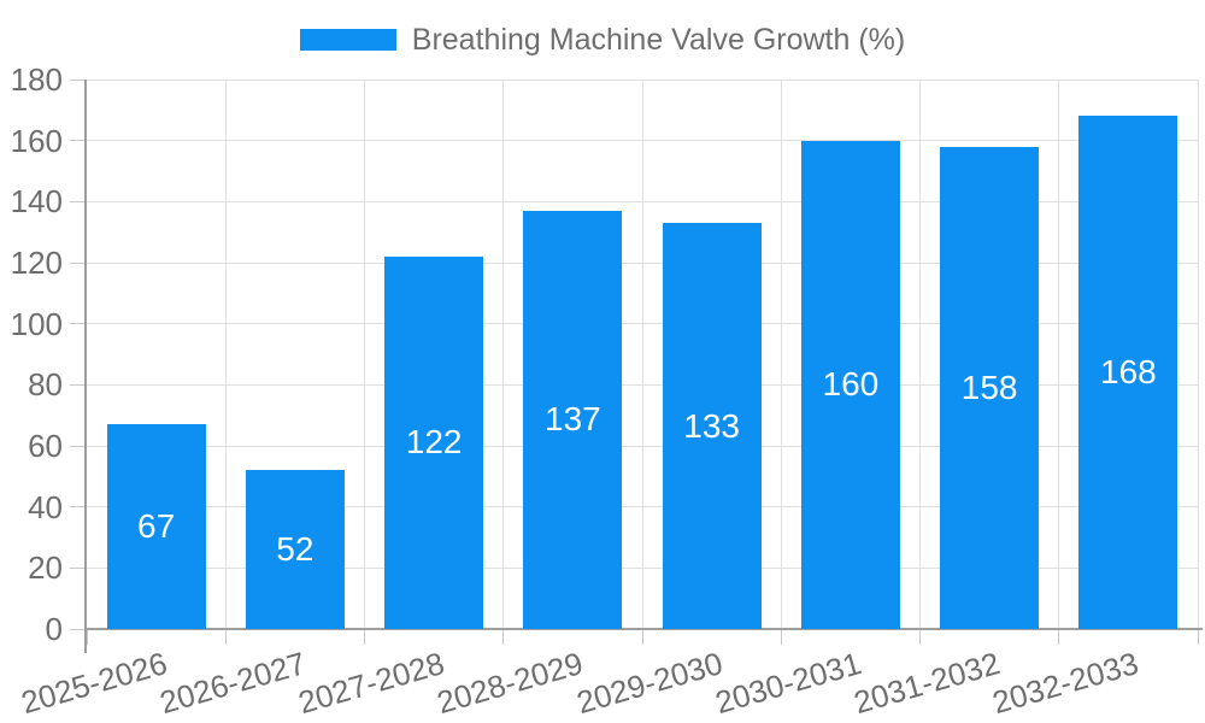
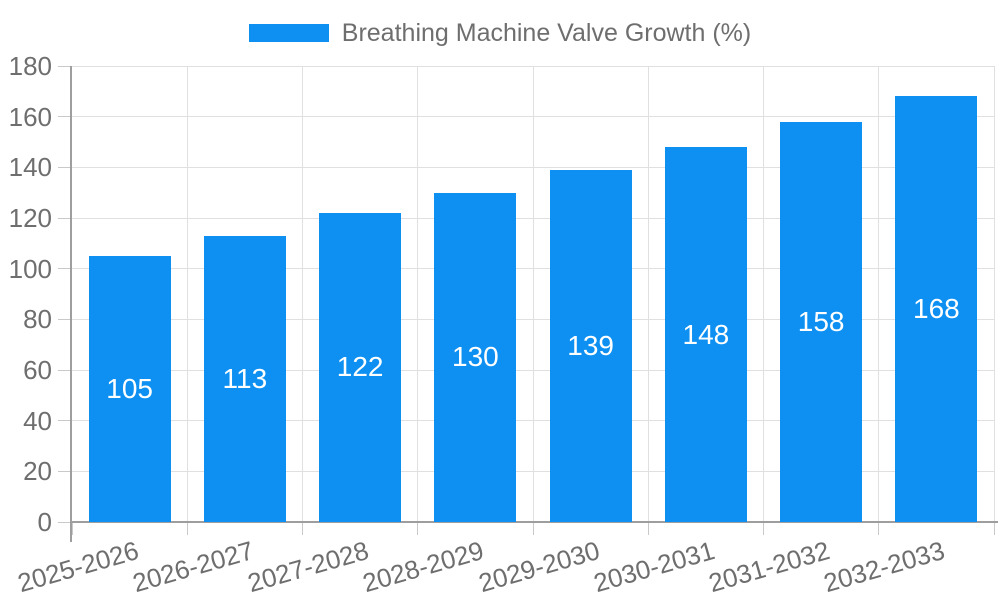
2025-2026: 67 -> 105
2026-2027: 52 -> 113
2028-2029: 137 -> 130
2029-2030: 133 -> 139
2030-2031: 160 -> 148
